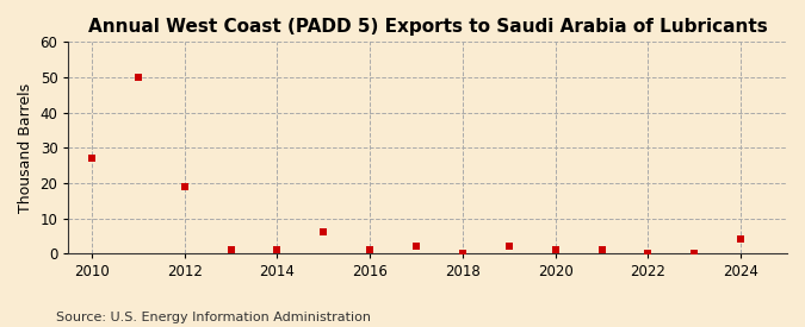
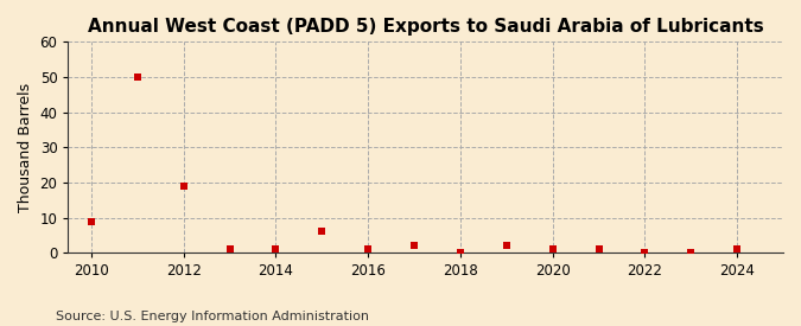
2010: 27 -> 9
2024: 4 -> 1
